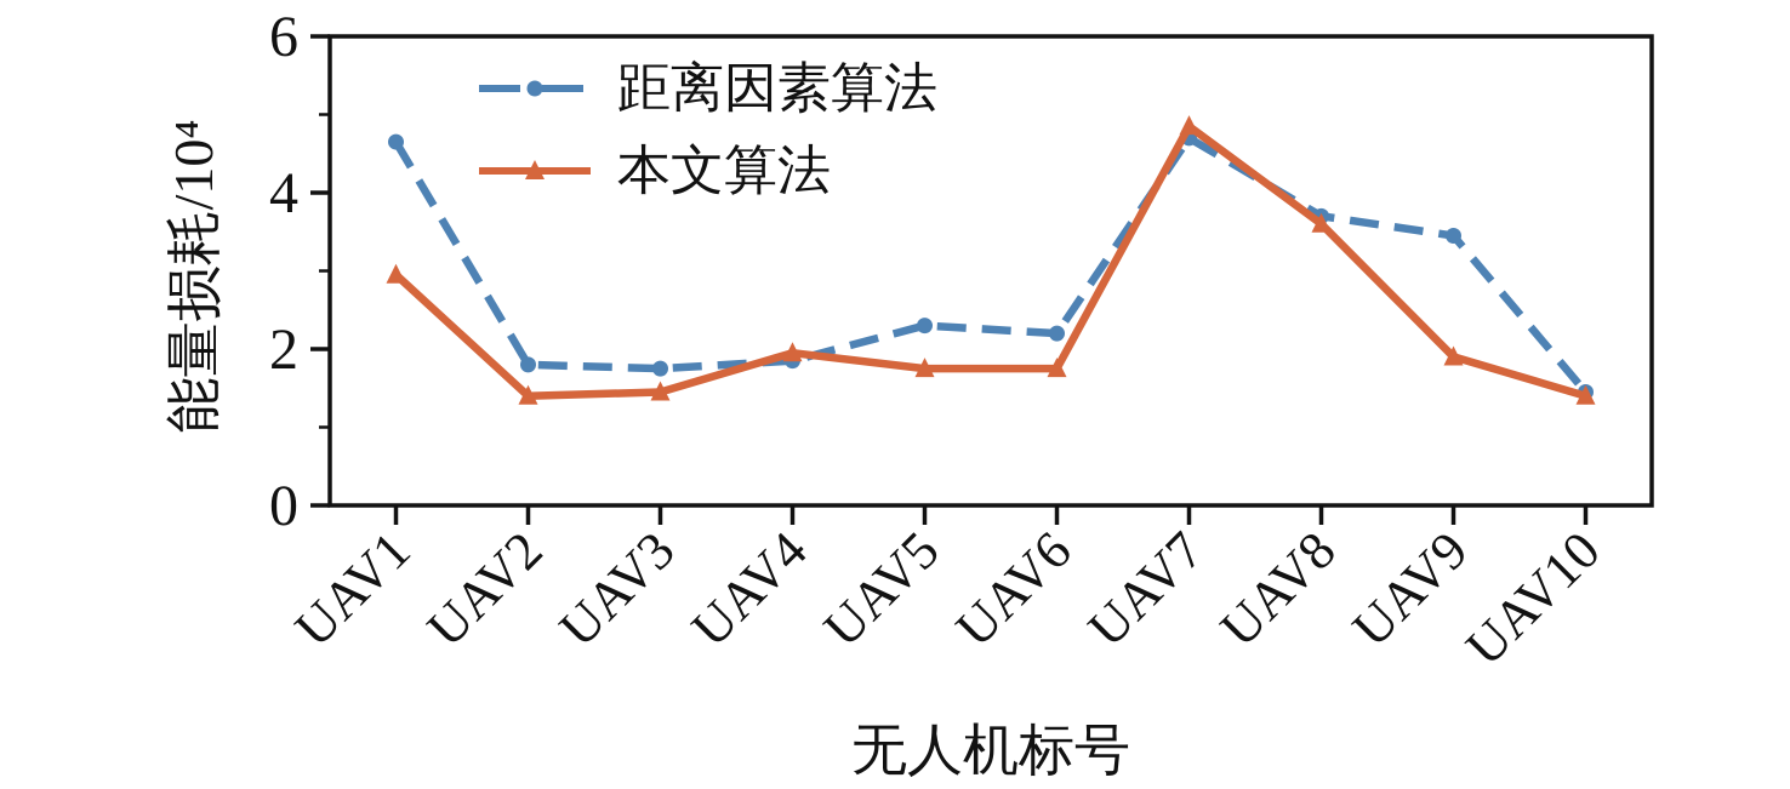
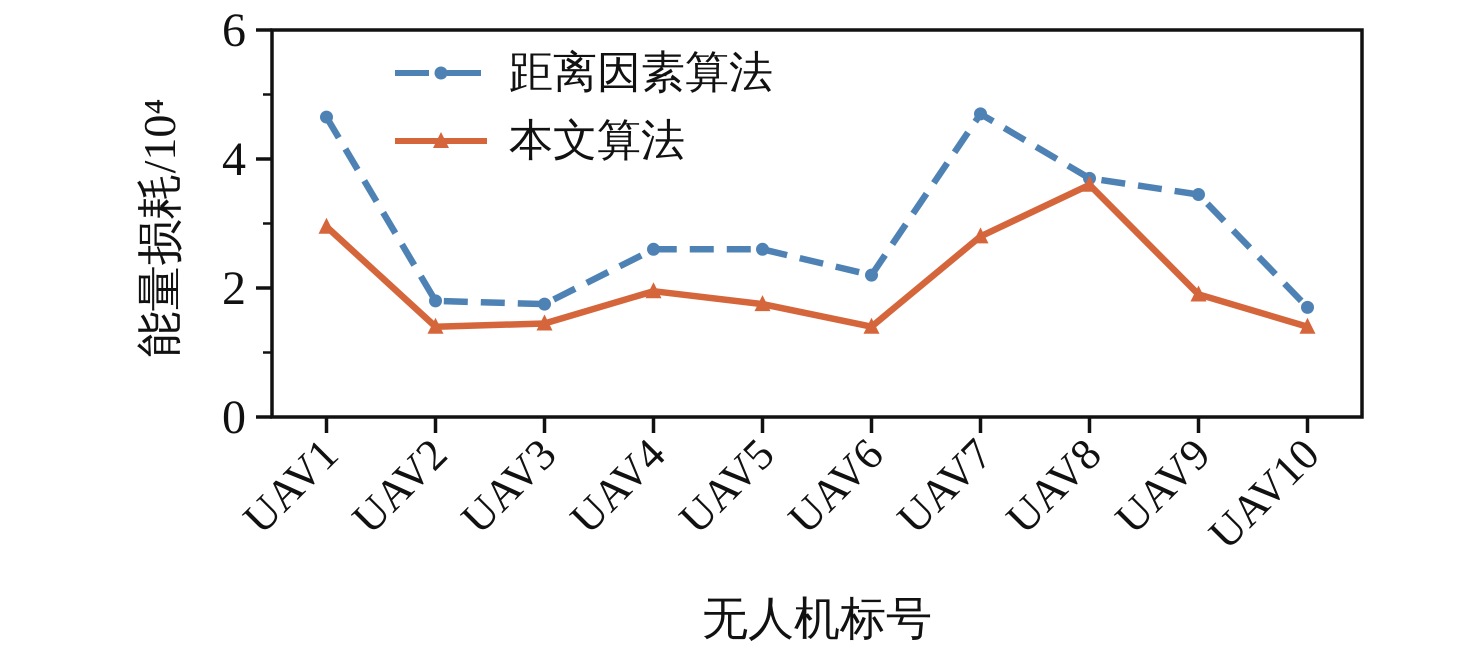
距离因素算法/UAV4: 1.9 -> 2.6
距离因素算法/UAV5: 2.3 -> 2.6
本文算法/UAV6: 1.8 -> 1.4
本文算法/UAV7: 4.8 -> 2.8
距离因素算法/UAV10: 1.4 -> 1.7
